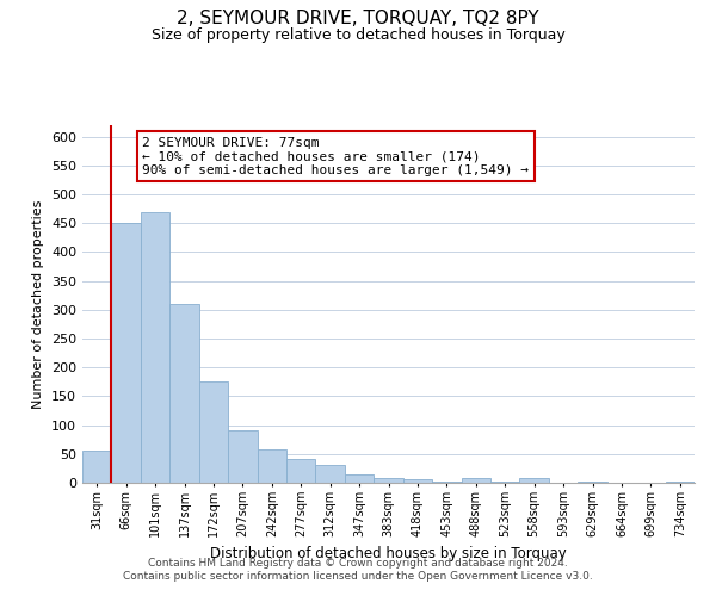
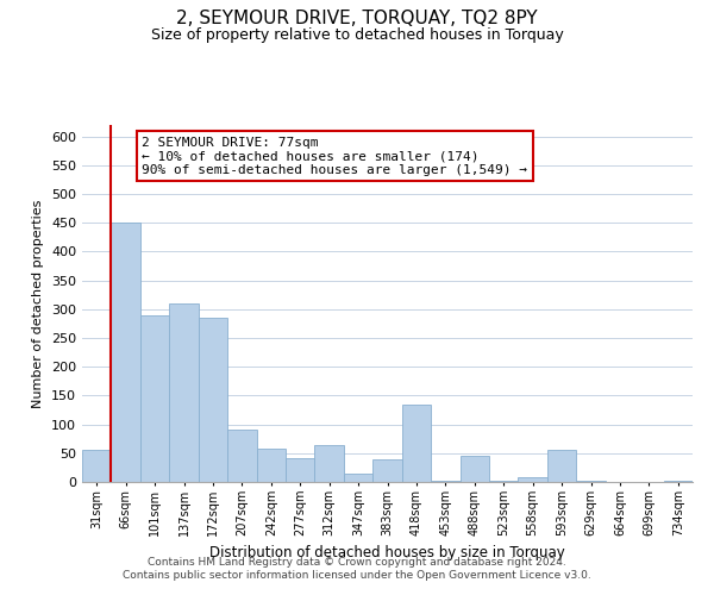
101sqm: 470 -> 290
172sqm: 175 -> 285
312sqm: 32 -> 65
383sqm: 8 -> 40
418sqm: 7 -> 135
488sqm: 8 -> 45
593sqm: 1 -> 55
